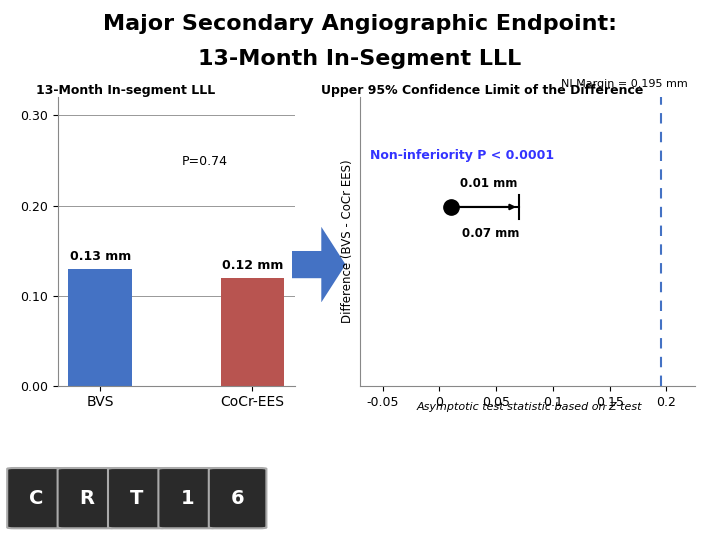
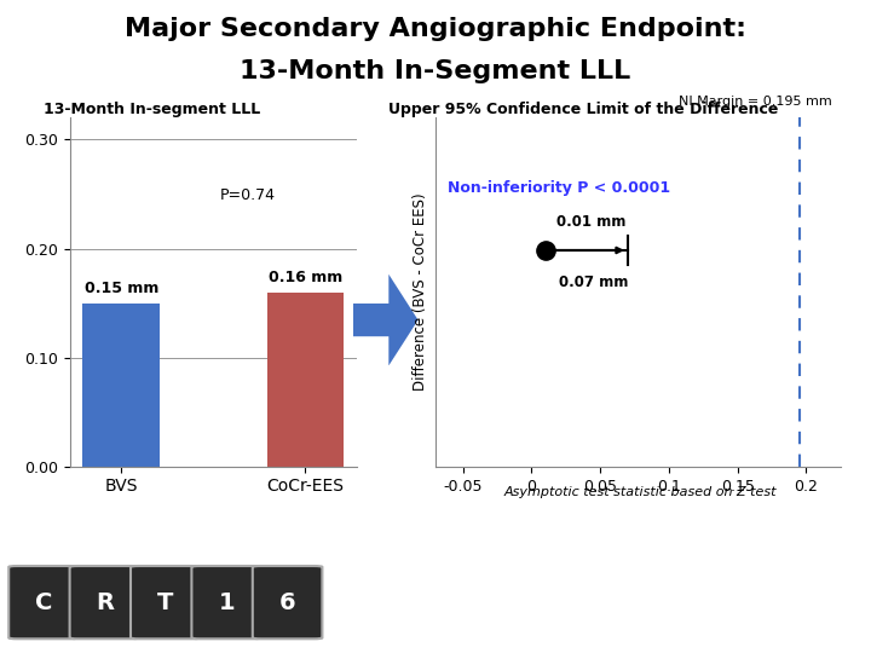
BVS: 0.13 -> 0.15
CoCr-EES: 0.12 -> 0.16
